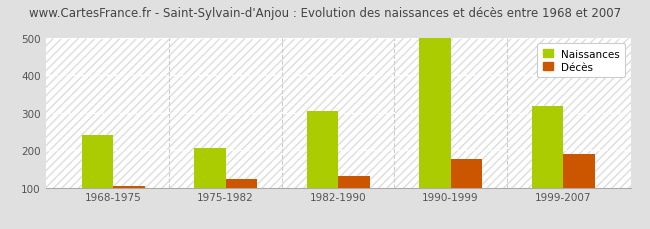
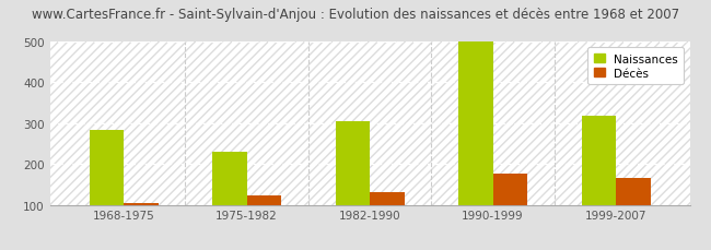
Naissances/1968-1975: 240 -> 283
Naissances/1975-1982: 205 -> 230
Décès/1999-2007: 190 -> 165
